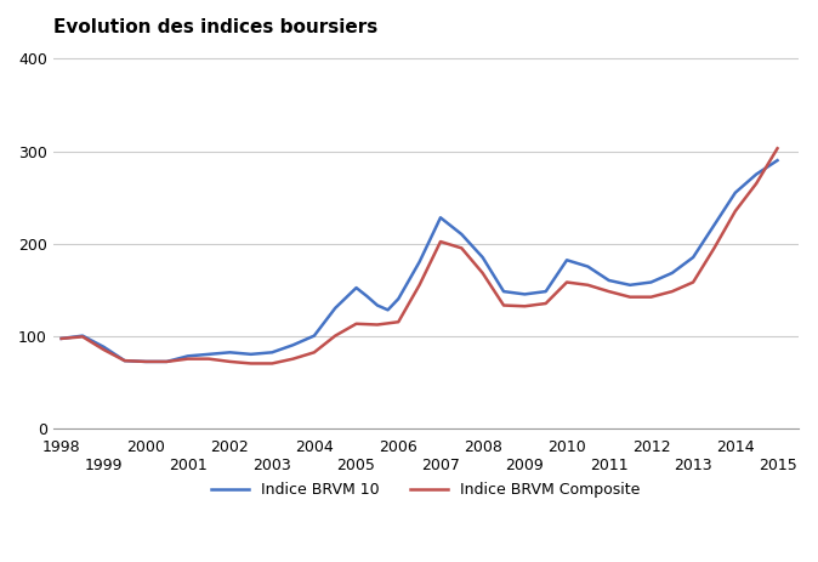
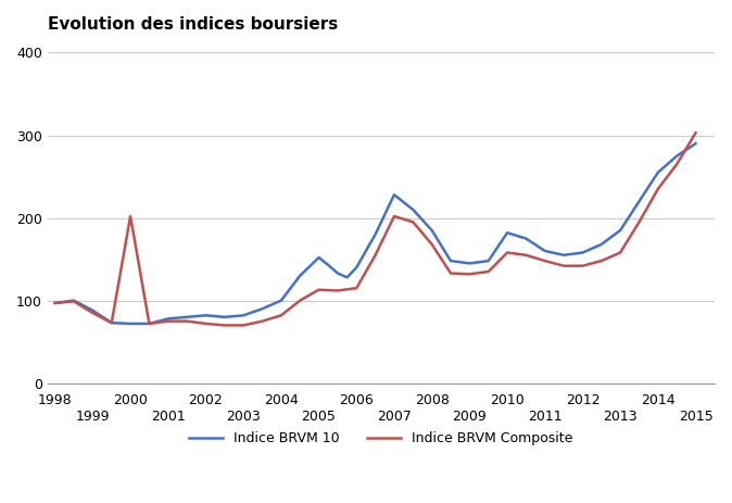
Indice BRVM Composite/2000: 72 -> 202
